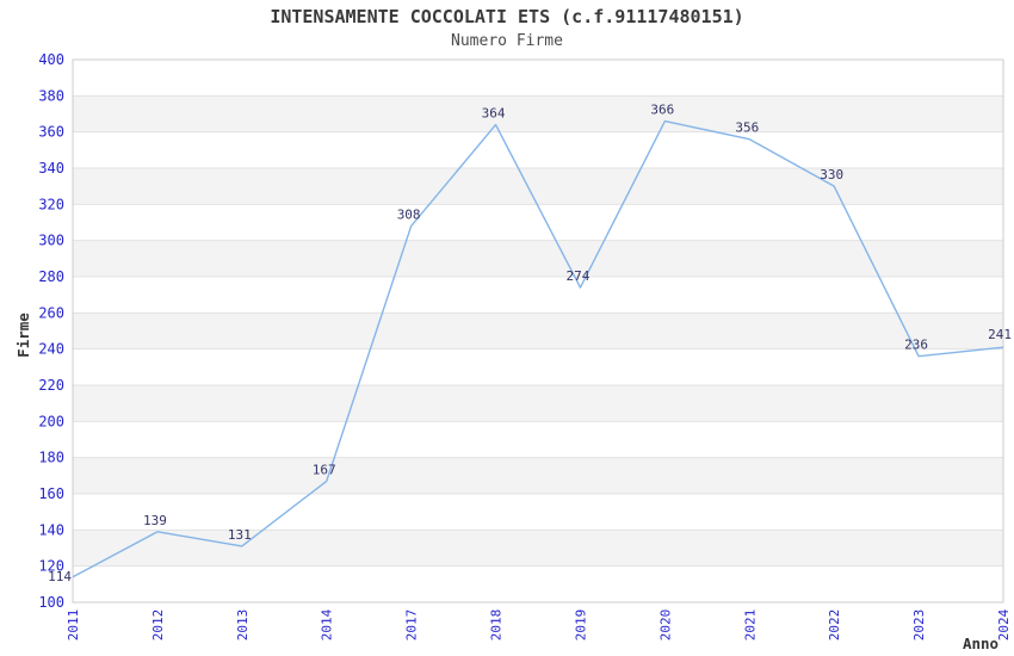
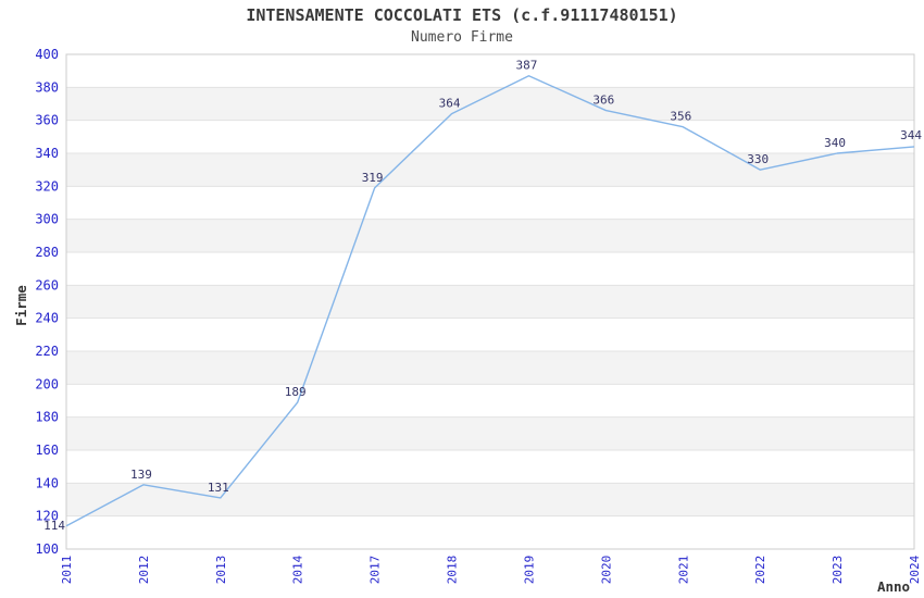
2014: 167 -> 189
2017: 308 -> 319
2019: 274 -> 387
2023: 236 -> 340
2024: 241 -> 344
